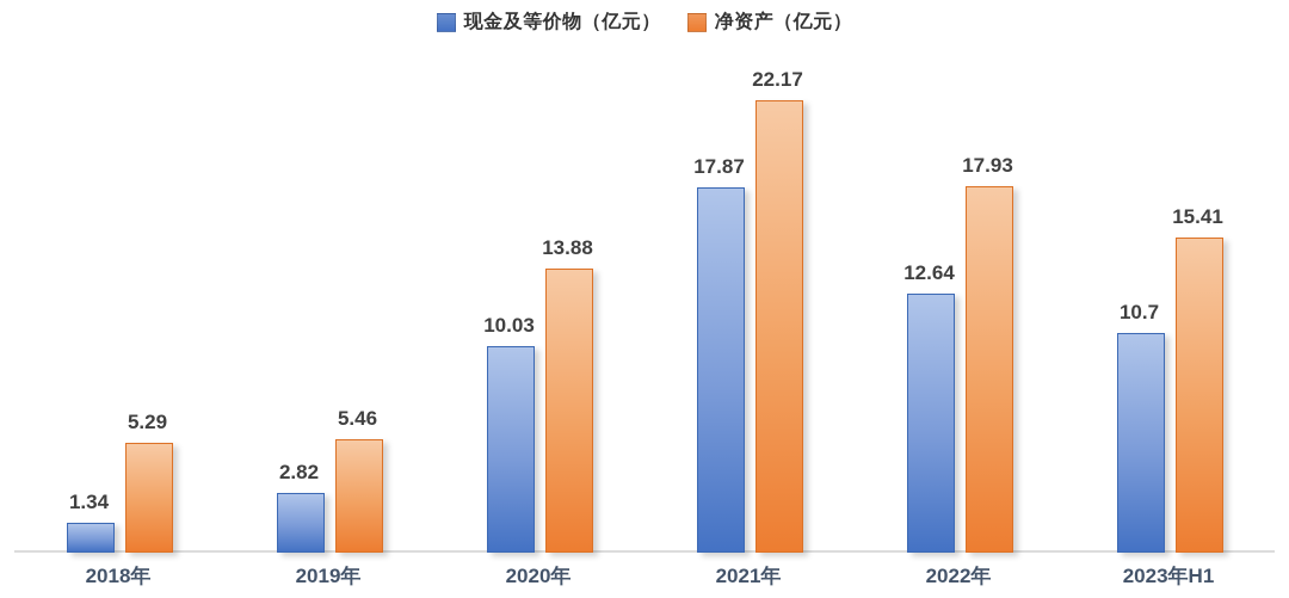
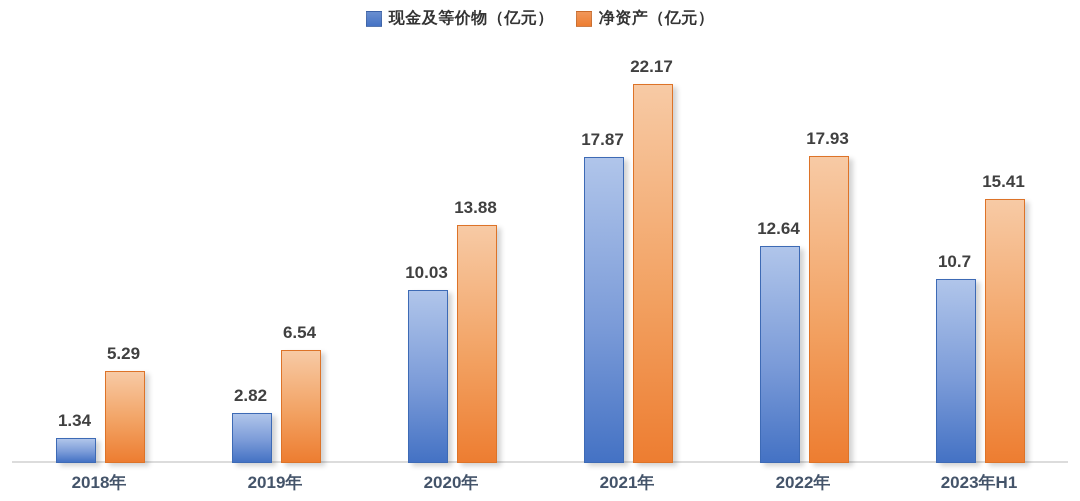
净资产（亿元）/2019年: 5.46 -> 6.54
